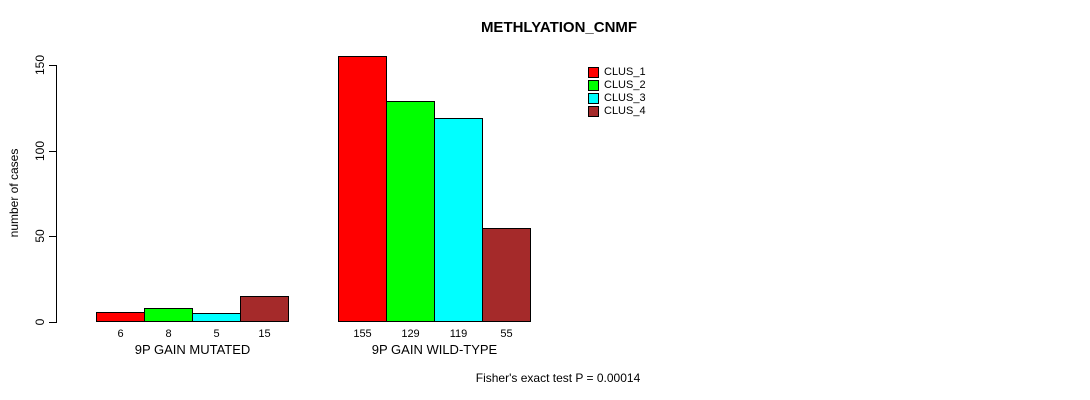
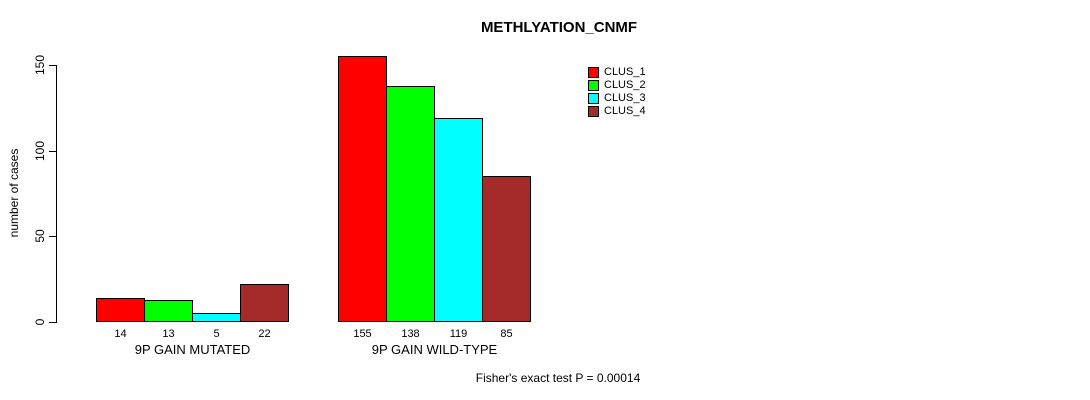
CLUS_1/9P GAIN MUTATED: 6 -> 14
CLUS_2/9P GAIN MUTATED: 8 -> 13
CLUS_4/9P GAIN MUTATED: 15 -> 22
CLUS_2/9P GAIN WILD-TYPE: 129 -> 138
CLUS_4/9P GAIN WILD-TYPE: 55 -> 85
